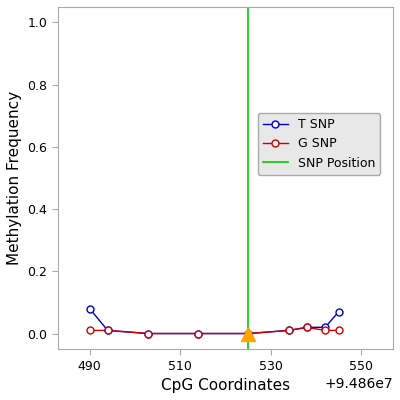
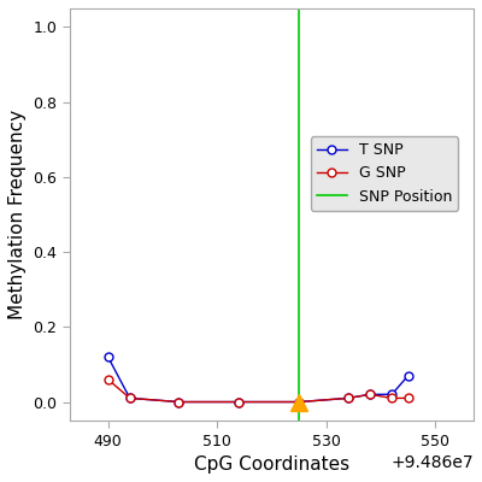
T SNP/490: 0.08 -> 0.12
G SNP/490: 0.01 -> 0.06
